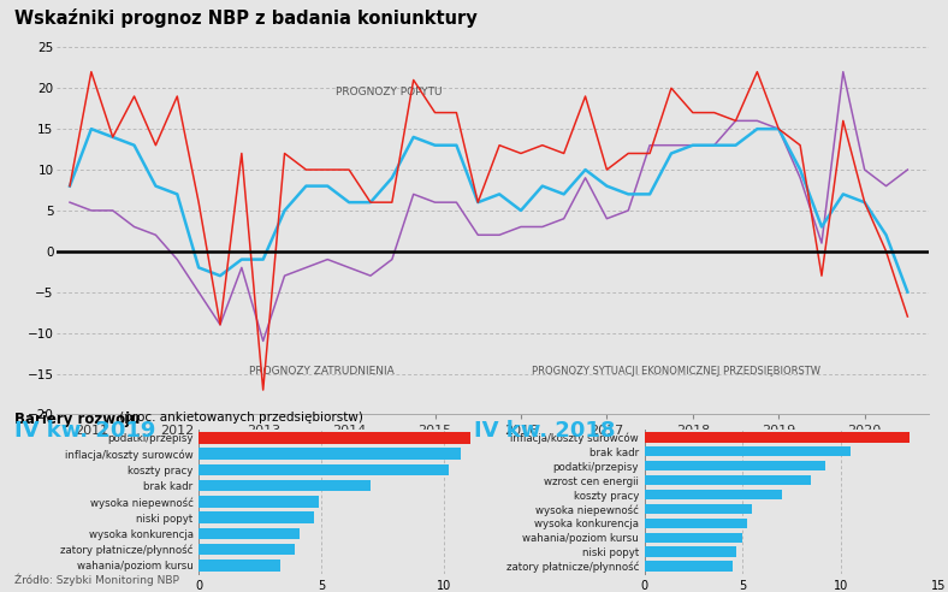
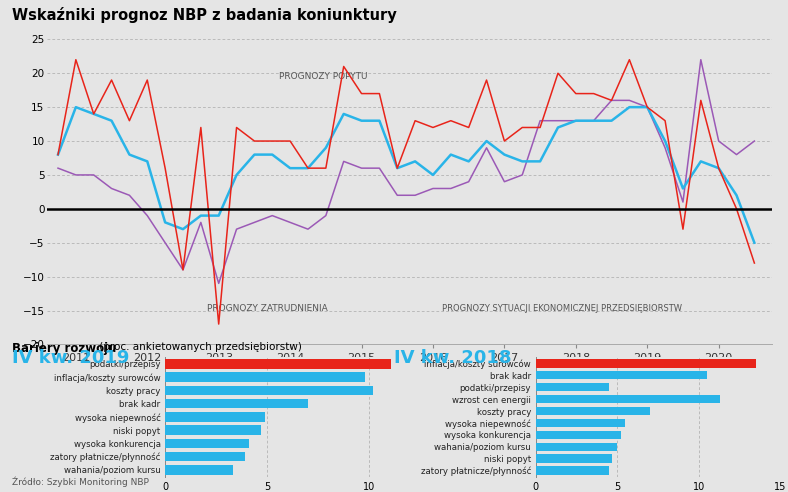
inflacja/koszty surowców: 10.7 -> 9.8
podatki/przepisy: 9.2 -> 4.5
wzrost cen energii: 8.5 -> 11.3
